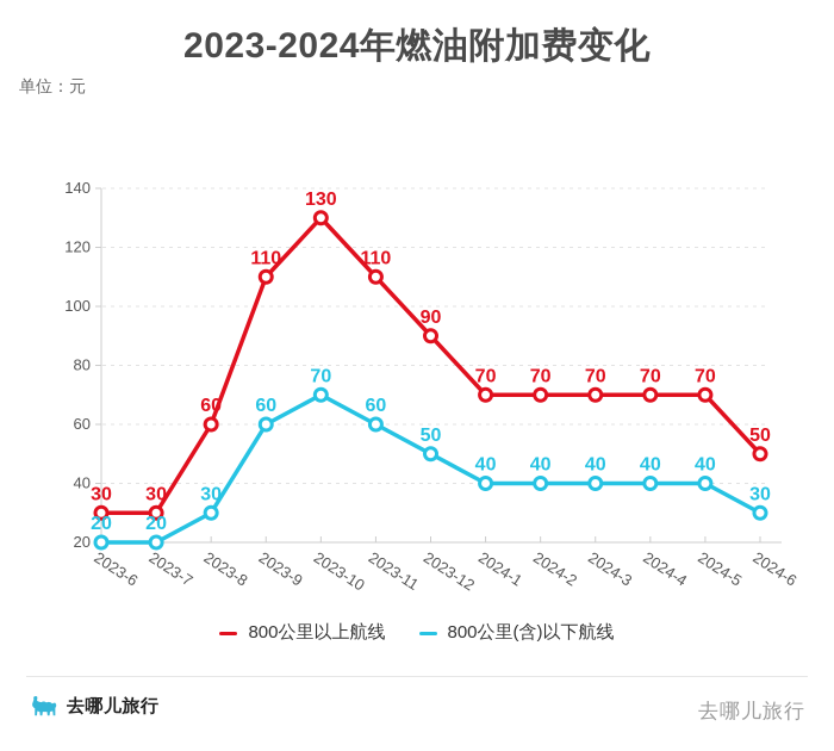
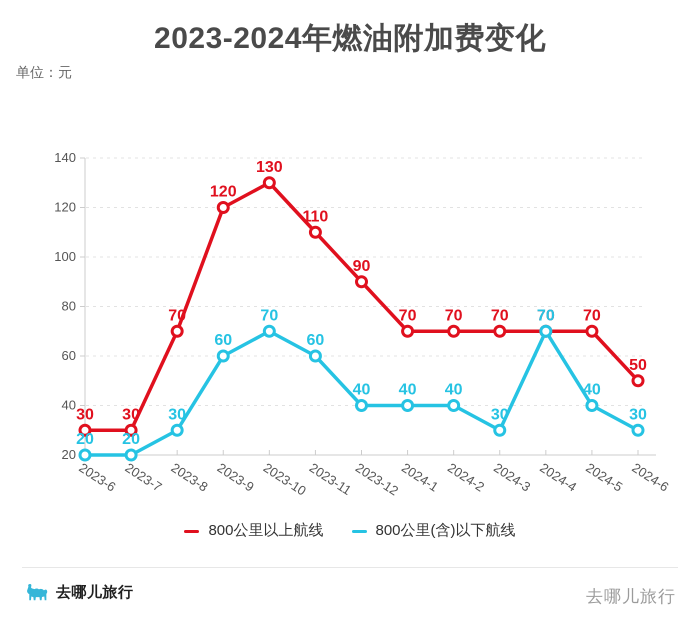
800公里以上航线/2023-8: 60 -> 70
800公里以上航线/2023-9: 110 -> 120
800公里(含)以下航线/2023-12: 50 -> 40
800公里(含)以下航线/2024-3: 40 -> 30
800公里(含)以下航线/2024-4: 40 -> 70
